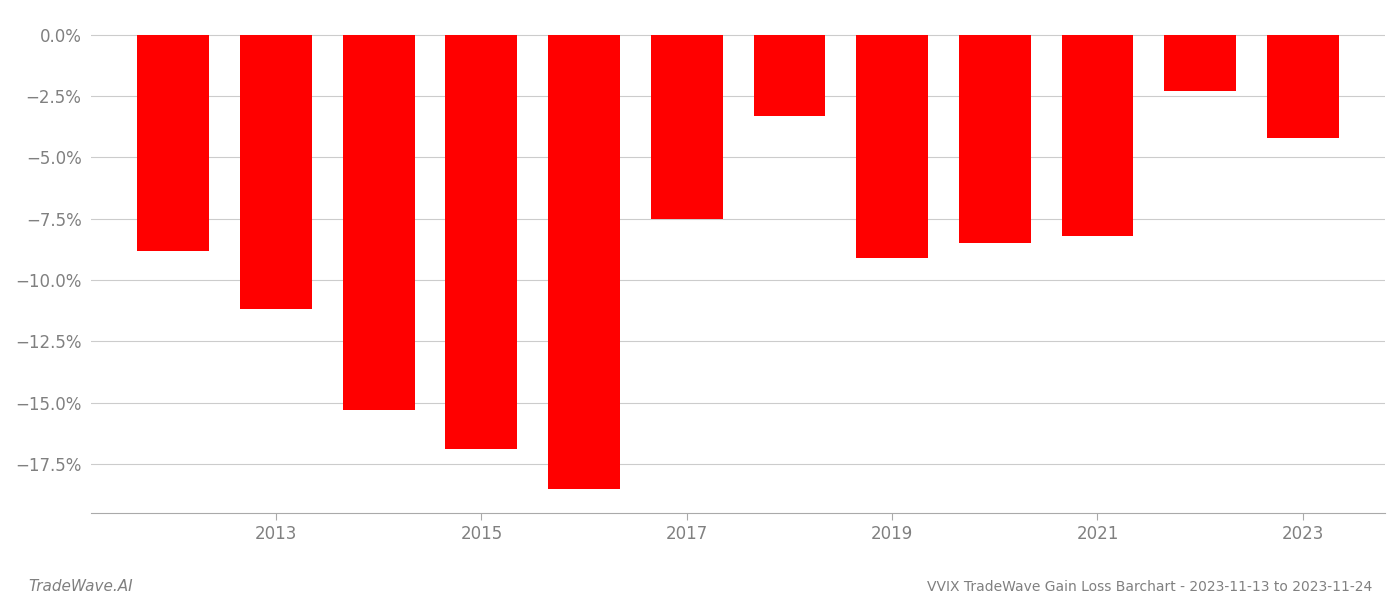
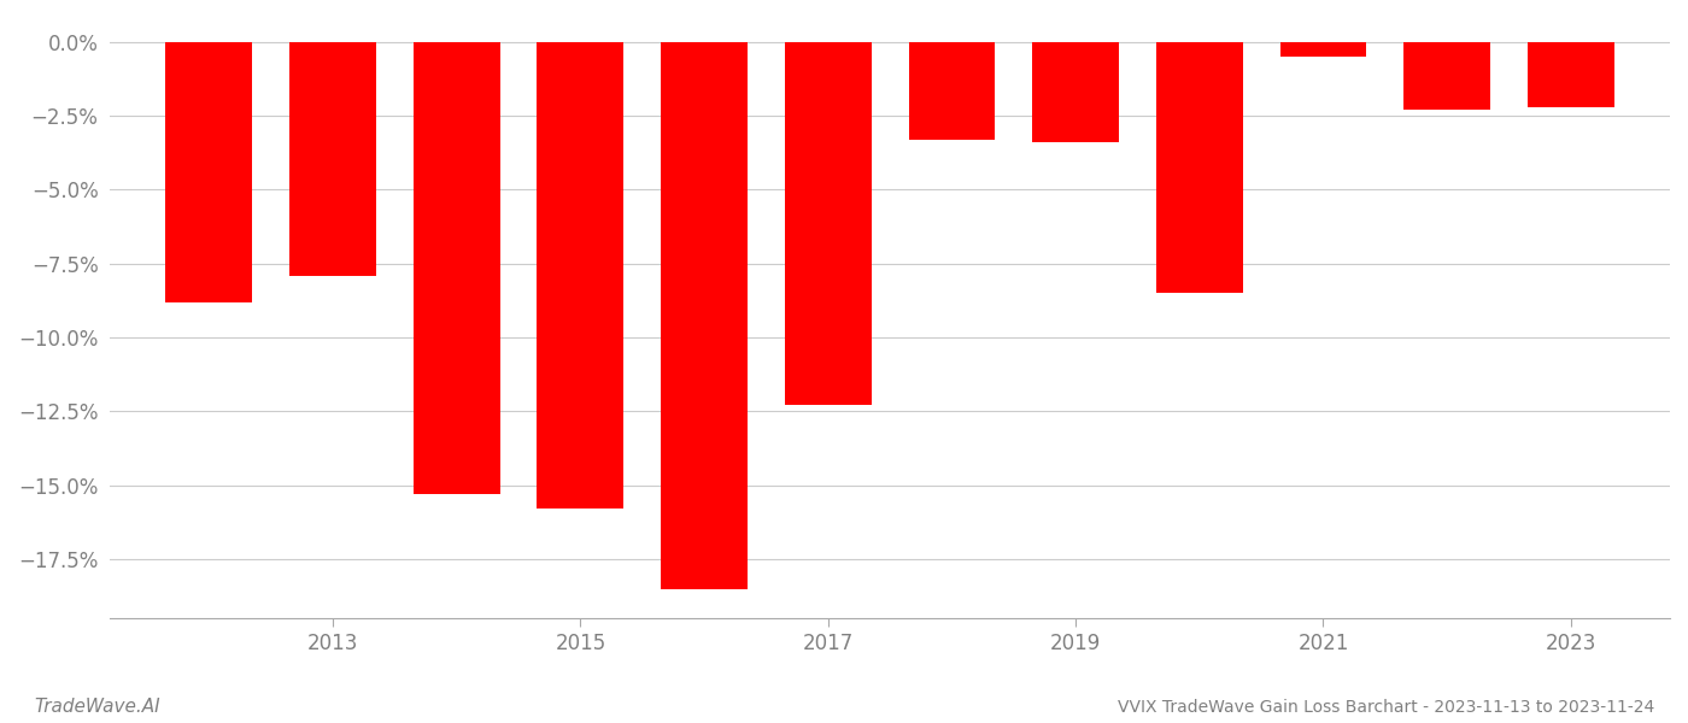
2013: -11.2% -> -7.9%
2015: -16.9% -> -15.8%
2017: -7.5% -> -12.3%
2019: -9.1% -> -3.4%
2021: -8.2% -> -0.5%
2023: -4.2% -> -2.2%
